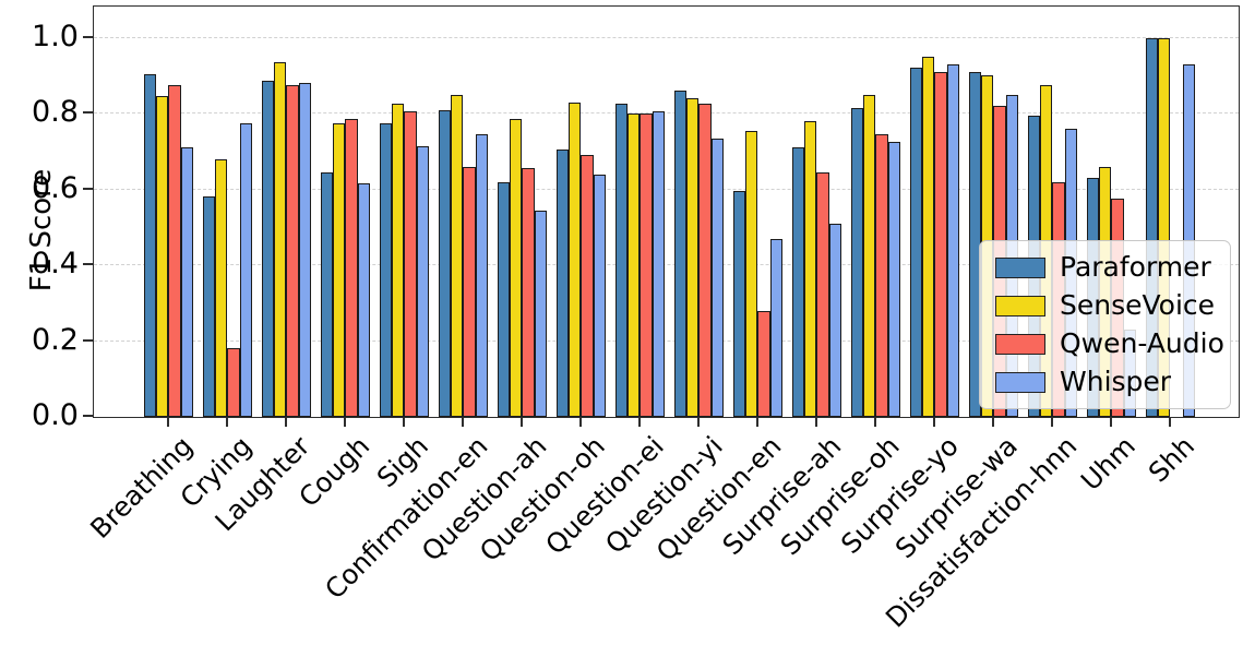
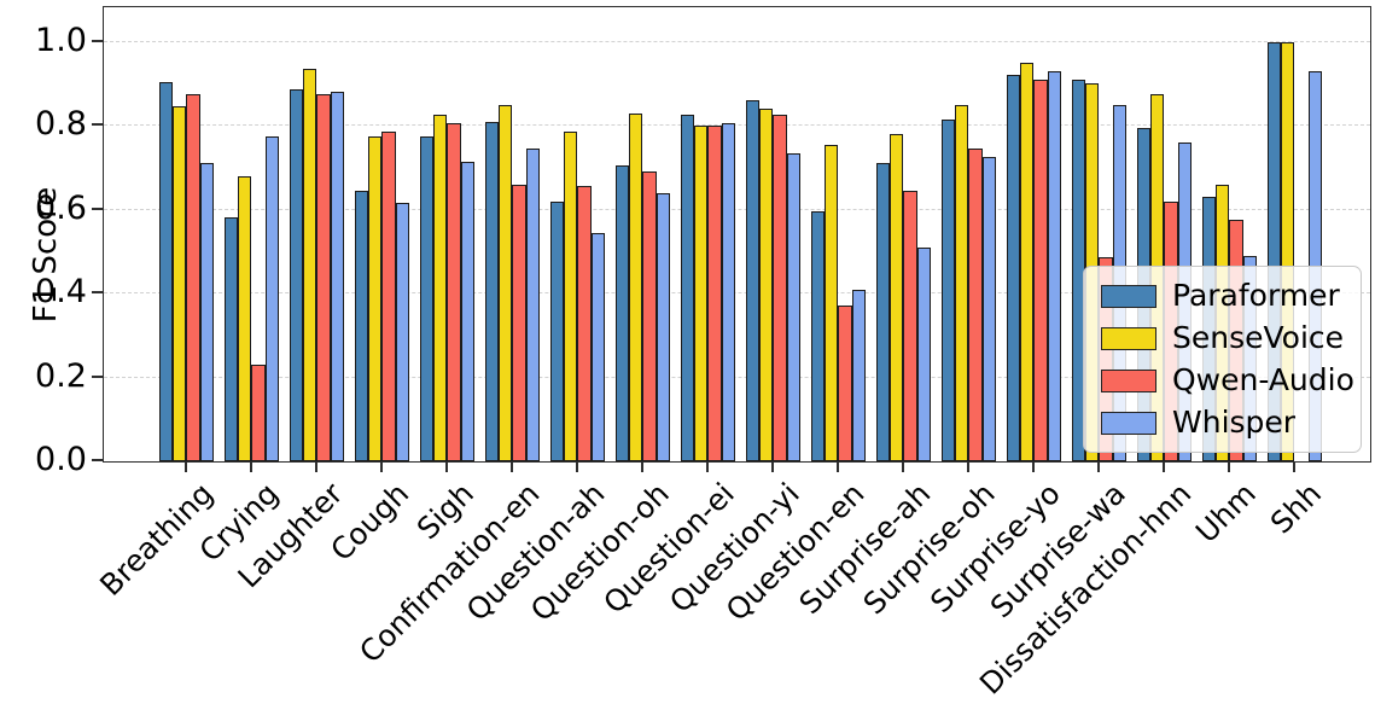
Qwen-Audio/Crying: 0.18 -> 0.23
Qwen-Audio/Question-en: 0.28 -> 0.37
Whisper/Question-en: 0.47 -> 0.41
Qwen-Audio/Surprise-wa: 0.82 -> 0.48
Whisper/Uhm: 0.23 -> 0.49
